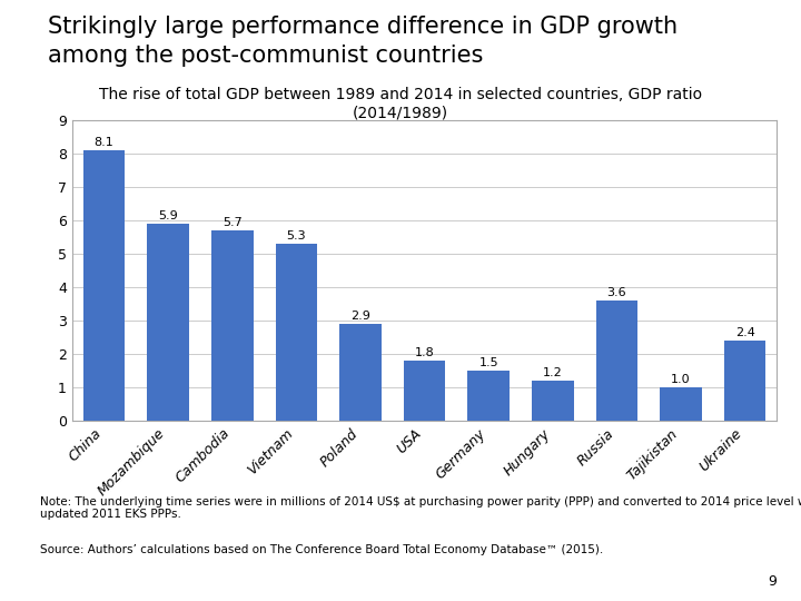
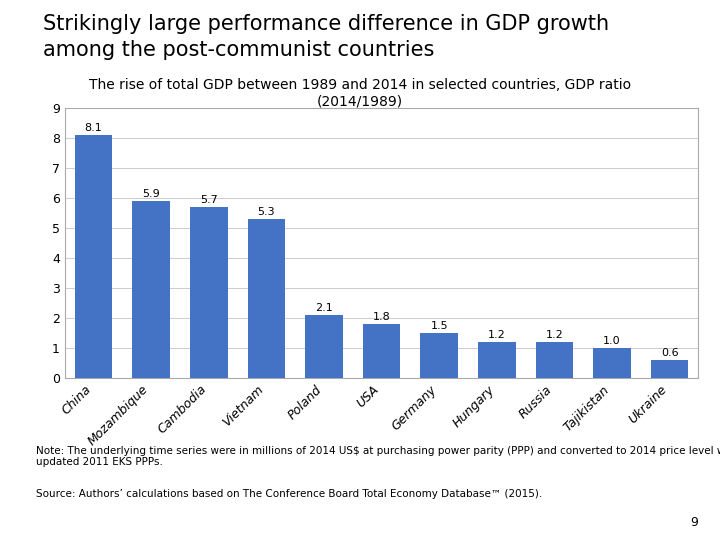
Poland: 2.9 -> 2.1
Russia: 3.6 -> 1.2
Ukraine: 2.4 -> 0.6
